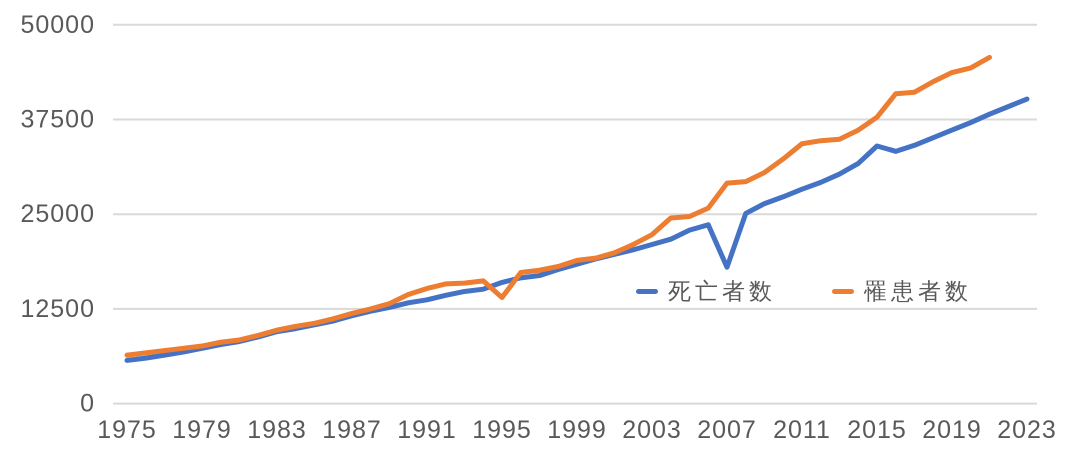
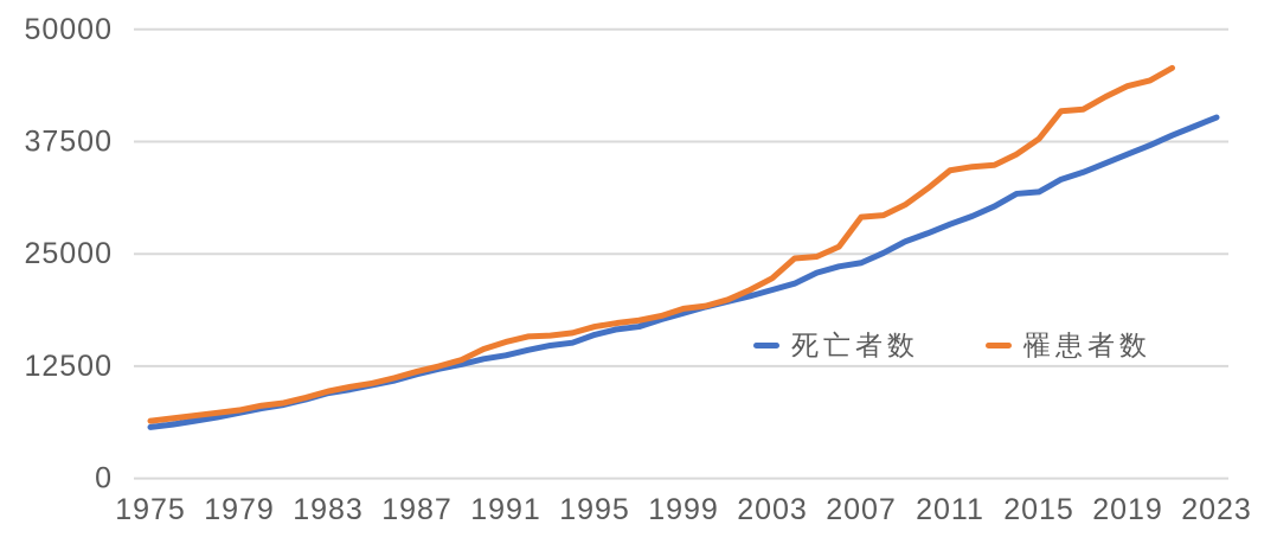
罹患者数/1995: 14000 -> 17000
死亡者数/2007: 18000 -> 24000
死亡者数/2015: 34000 -> 32000
